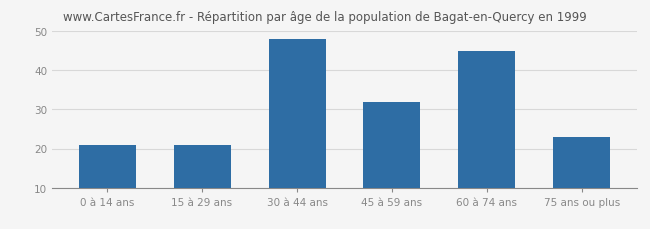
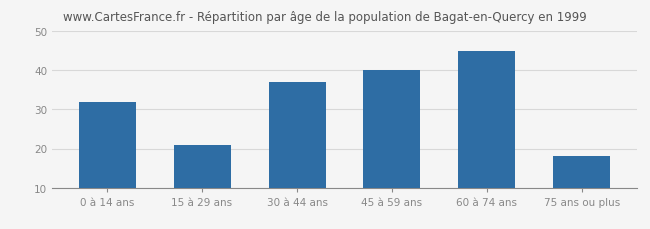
0 à 14 ans: 21 -> 32
30 à 44 ans: 48 -> 37
45 à 59 ans: 32 -> 40
75 ans ou plus: 23 -> 18
